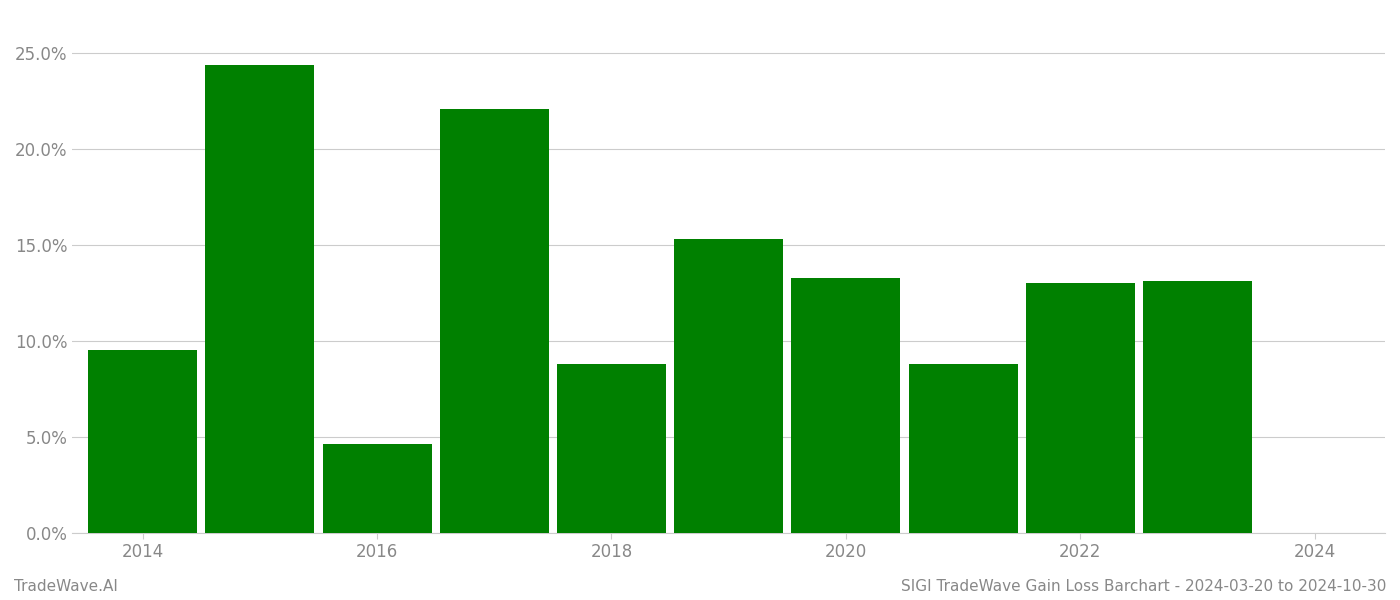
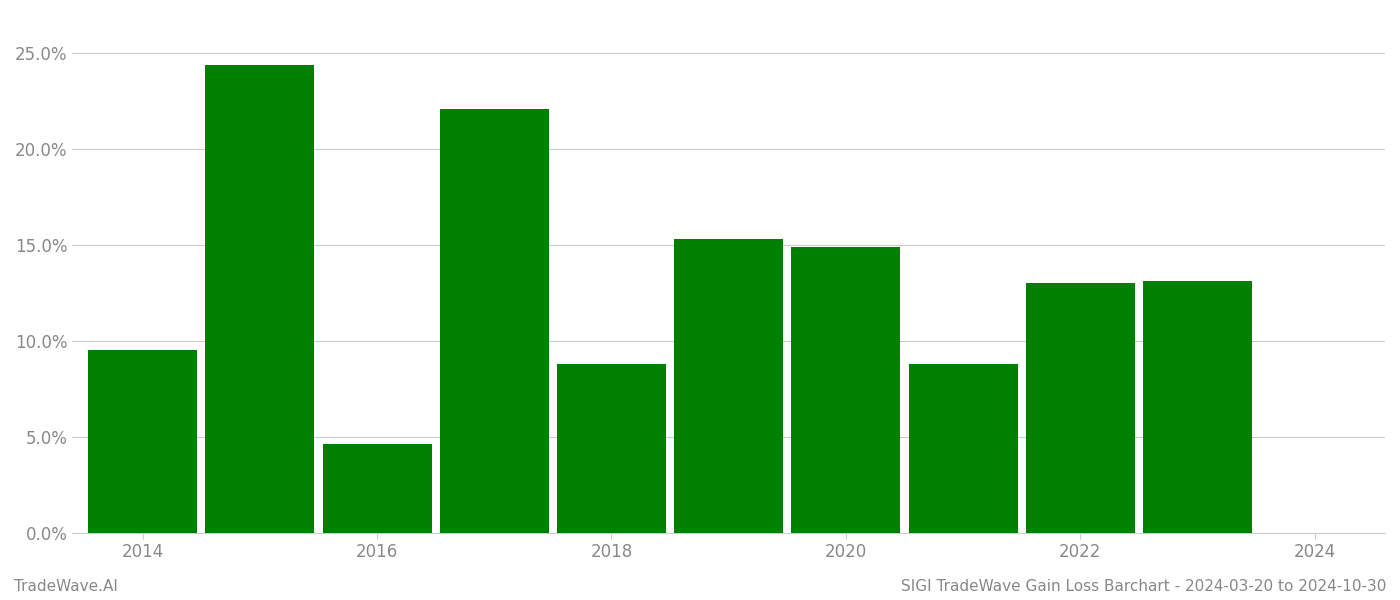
2020: 13.3% -> 14.9%
